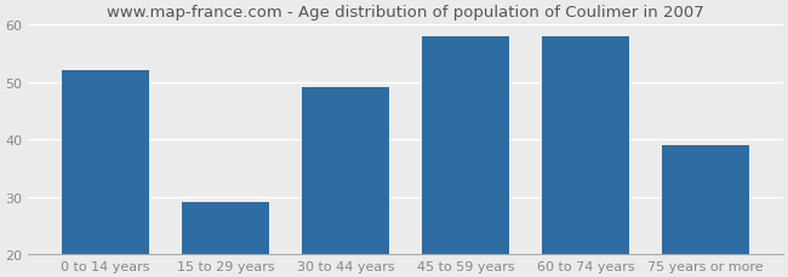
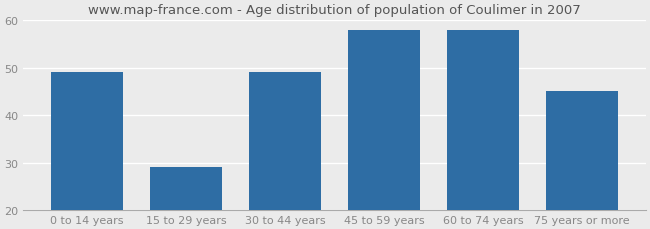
0 to 14 years: 52 -> 49
75 years or more: 39 -> 45
